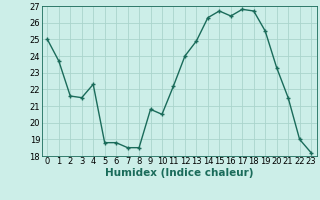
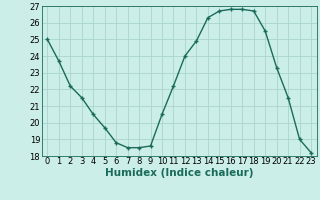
2: 21.6 -> 22.2
4: 22.3 -> 20.5
5: 18.8 -> 19.7
9: 20.8 -> 18.6
16: 26.4 -> 26.8
